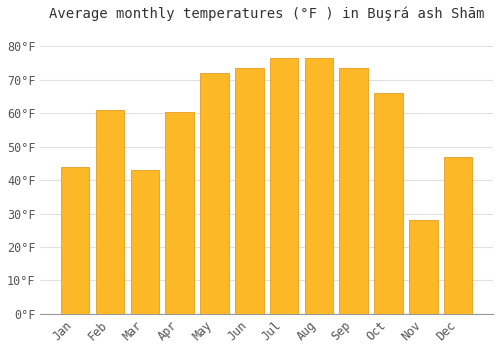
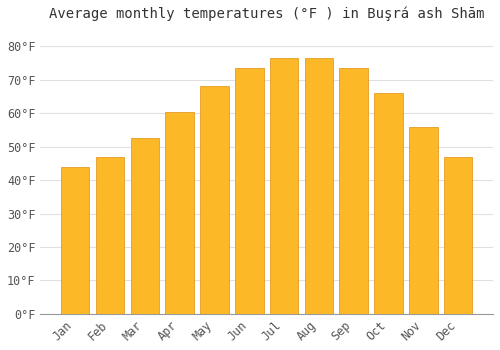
Feb: 61.0°F -> 47.0°F
Mar: 43.0°F -> 52.5°F
May: 72.0°F -> 68.0°F
Nov: 28.0°F -> 56.0°F
